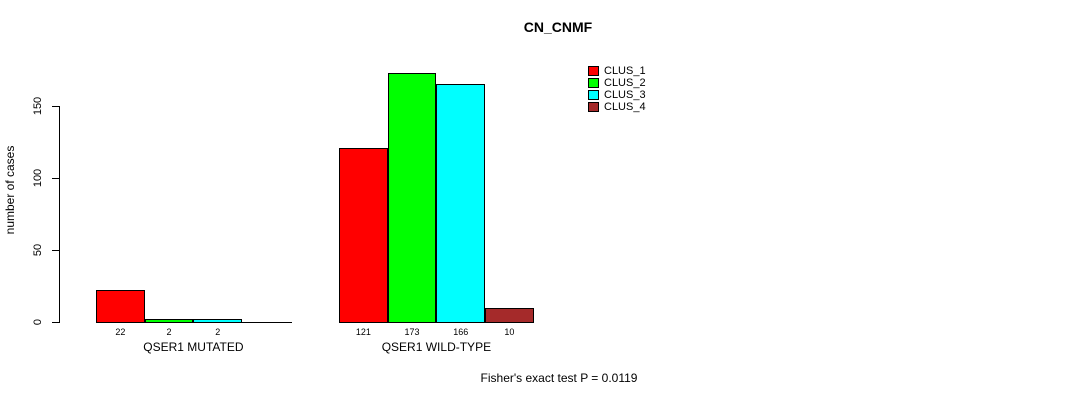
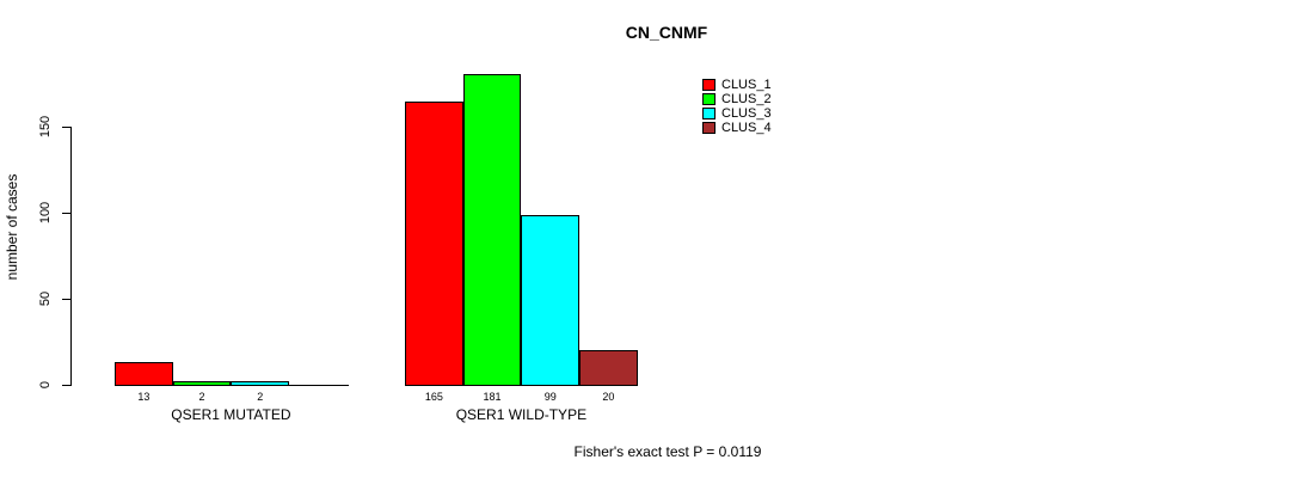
CLUS_1/QSER1 MUTATED: 22 -> 13
CLUS_1/QSER1 WILD-TYPE: 121 -> 165
CLUS_2/QSER1 WILD-TYPE: 173 -> 181
CLUS_3/QSER1 WILD-TYPE: 166 -> 99
CLUS_4/QSER1 WILD-TYPE: 10 -> 20
